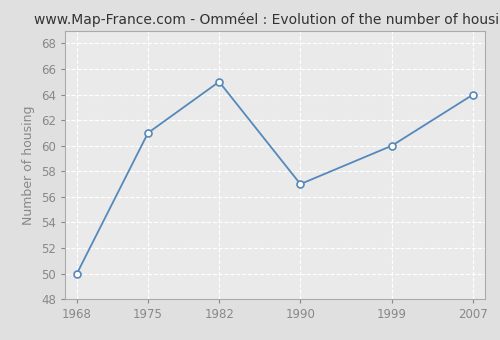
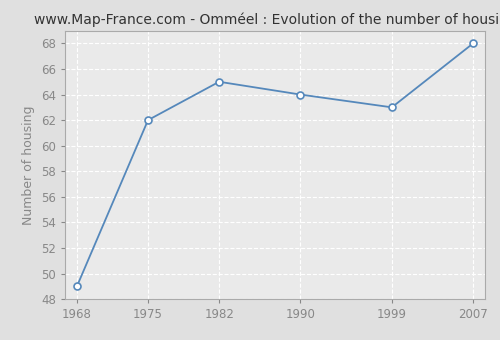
1968: 50 -> 49
1975: 61 -> 62
1990: 57 -> 64
1999: 60 -> 63
2007: 64 -> 68
